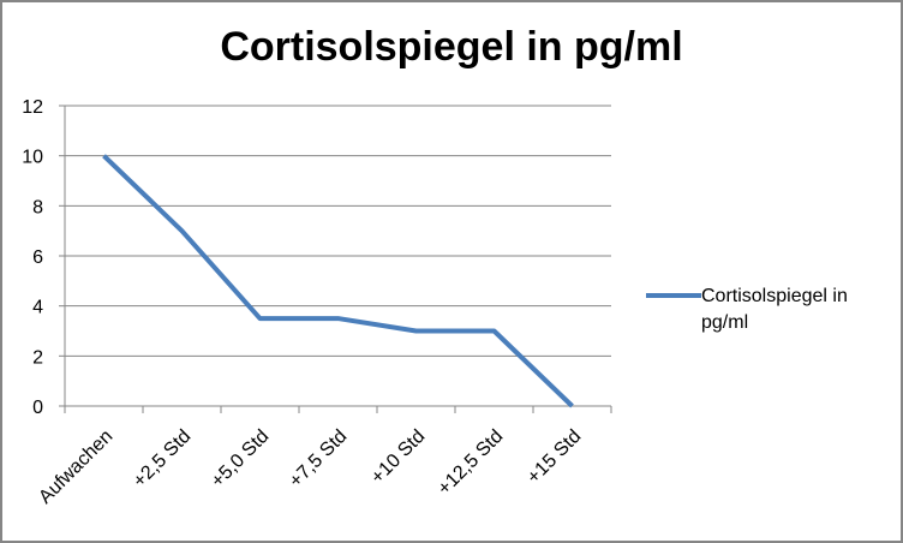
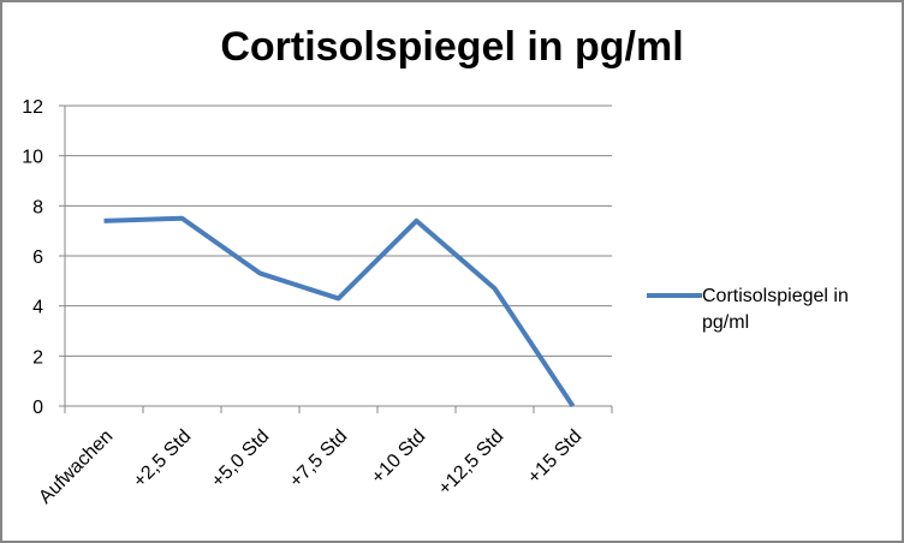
Aufwachen: 10.0 -> 7.4
+2,5 Std: 7.0 -> 7.5
+5,0 Std: 3.5 -> 5.3
+7,5 Std: 3.5 -> 4.3
+10 Std: 3.0 -> 7.4
+12,5 Std: 3.0 -> 4.7
